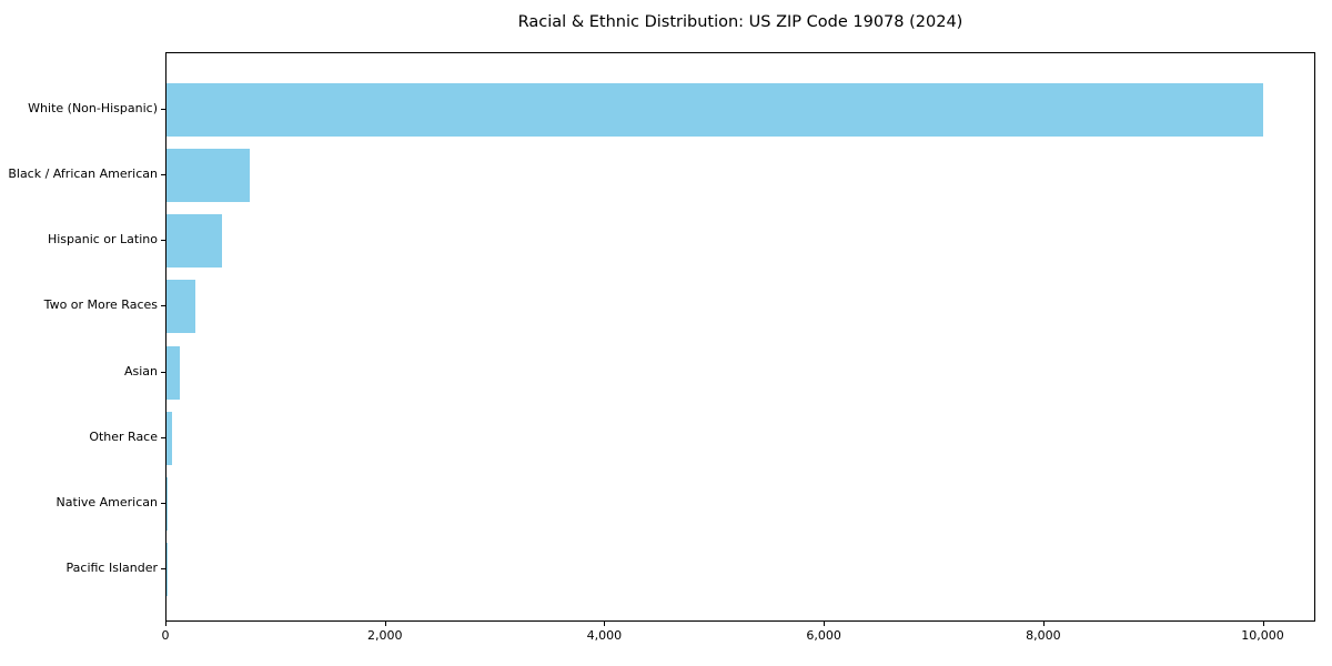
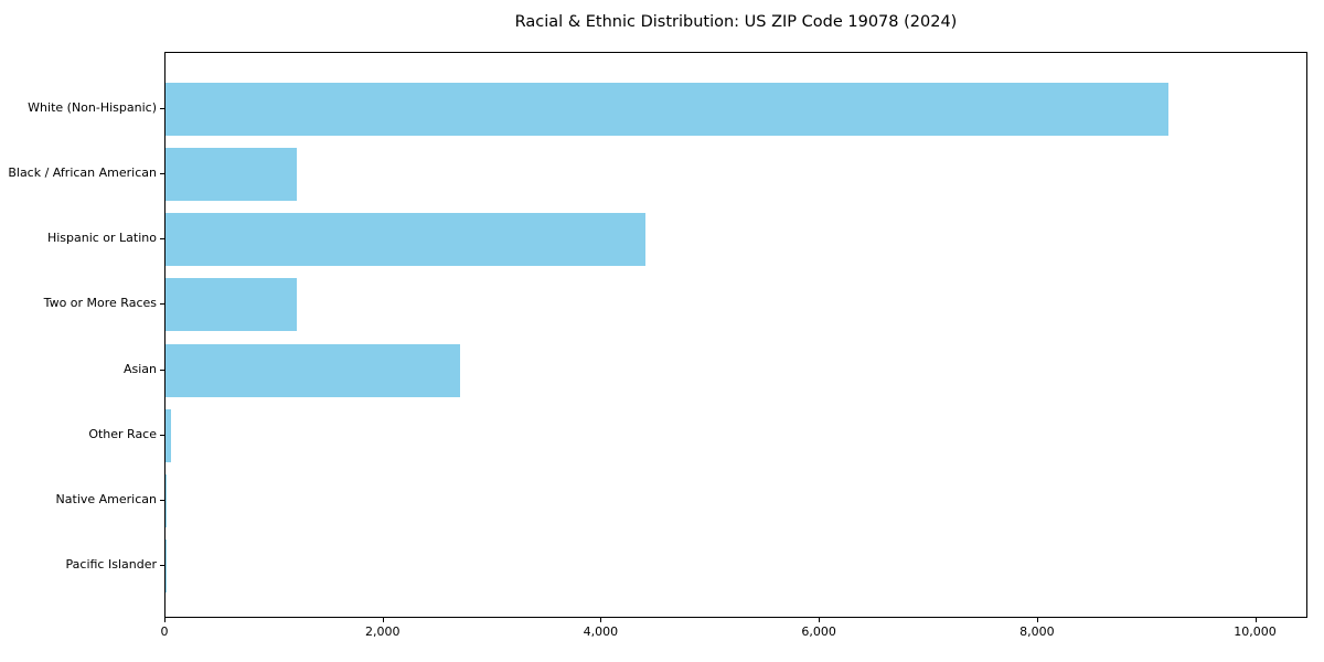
White (Non-Hispanic): 10000 -> 9200
Black / African American: 800 -> 1200
Hispanic or Latino: 500 -> 4400
Two or More Races: 300 -> 1200
Asian: 100 -> 2700
